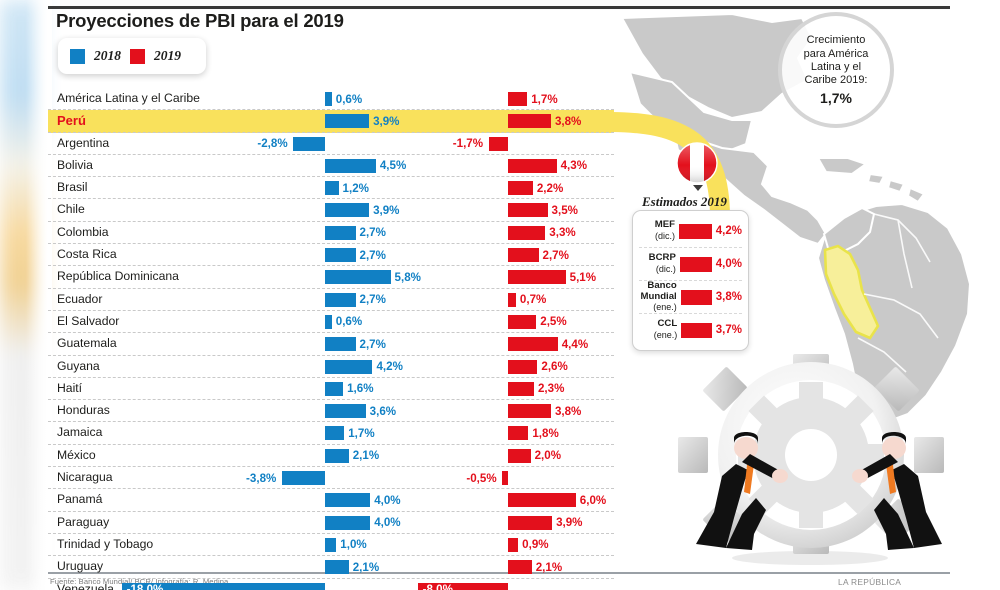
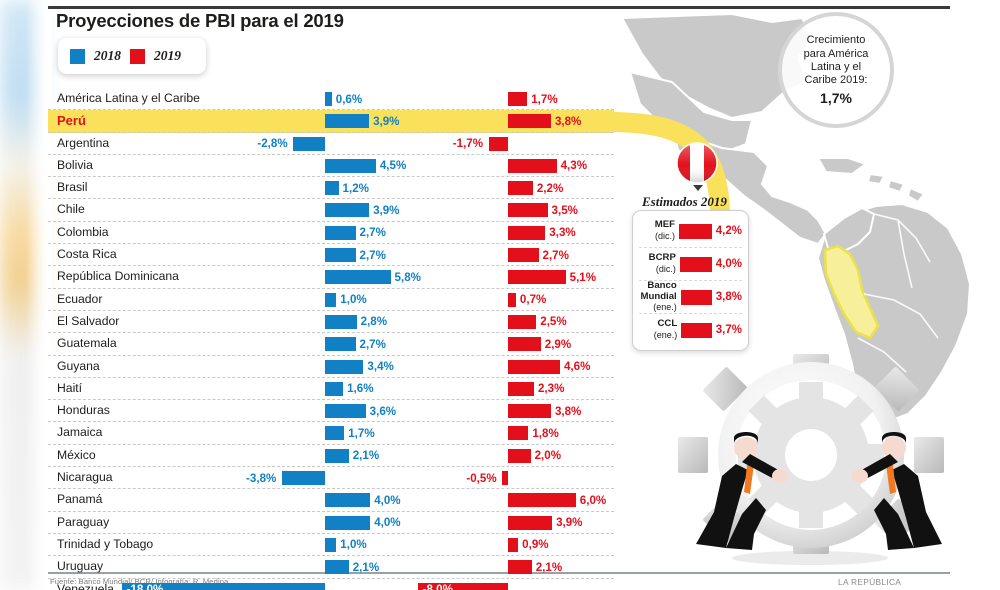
2018/Ecuador: 2,7% -> 1,0%
2018/El Salvador: 0,6% -> 2,8%
2019/Guatemala: 4,4% -> 2,9%
2018/Guyana: 4,2% -> 3,4%
2019/Guyana: 2,6% -> 4,6%
